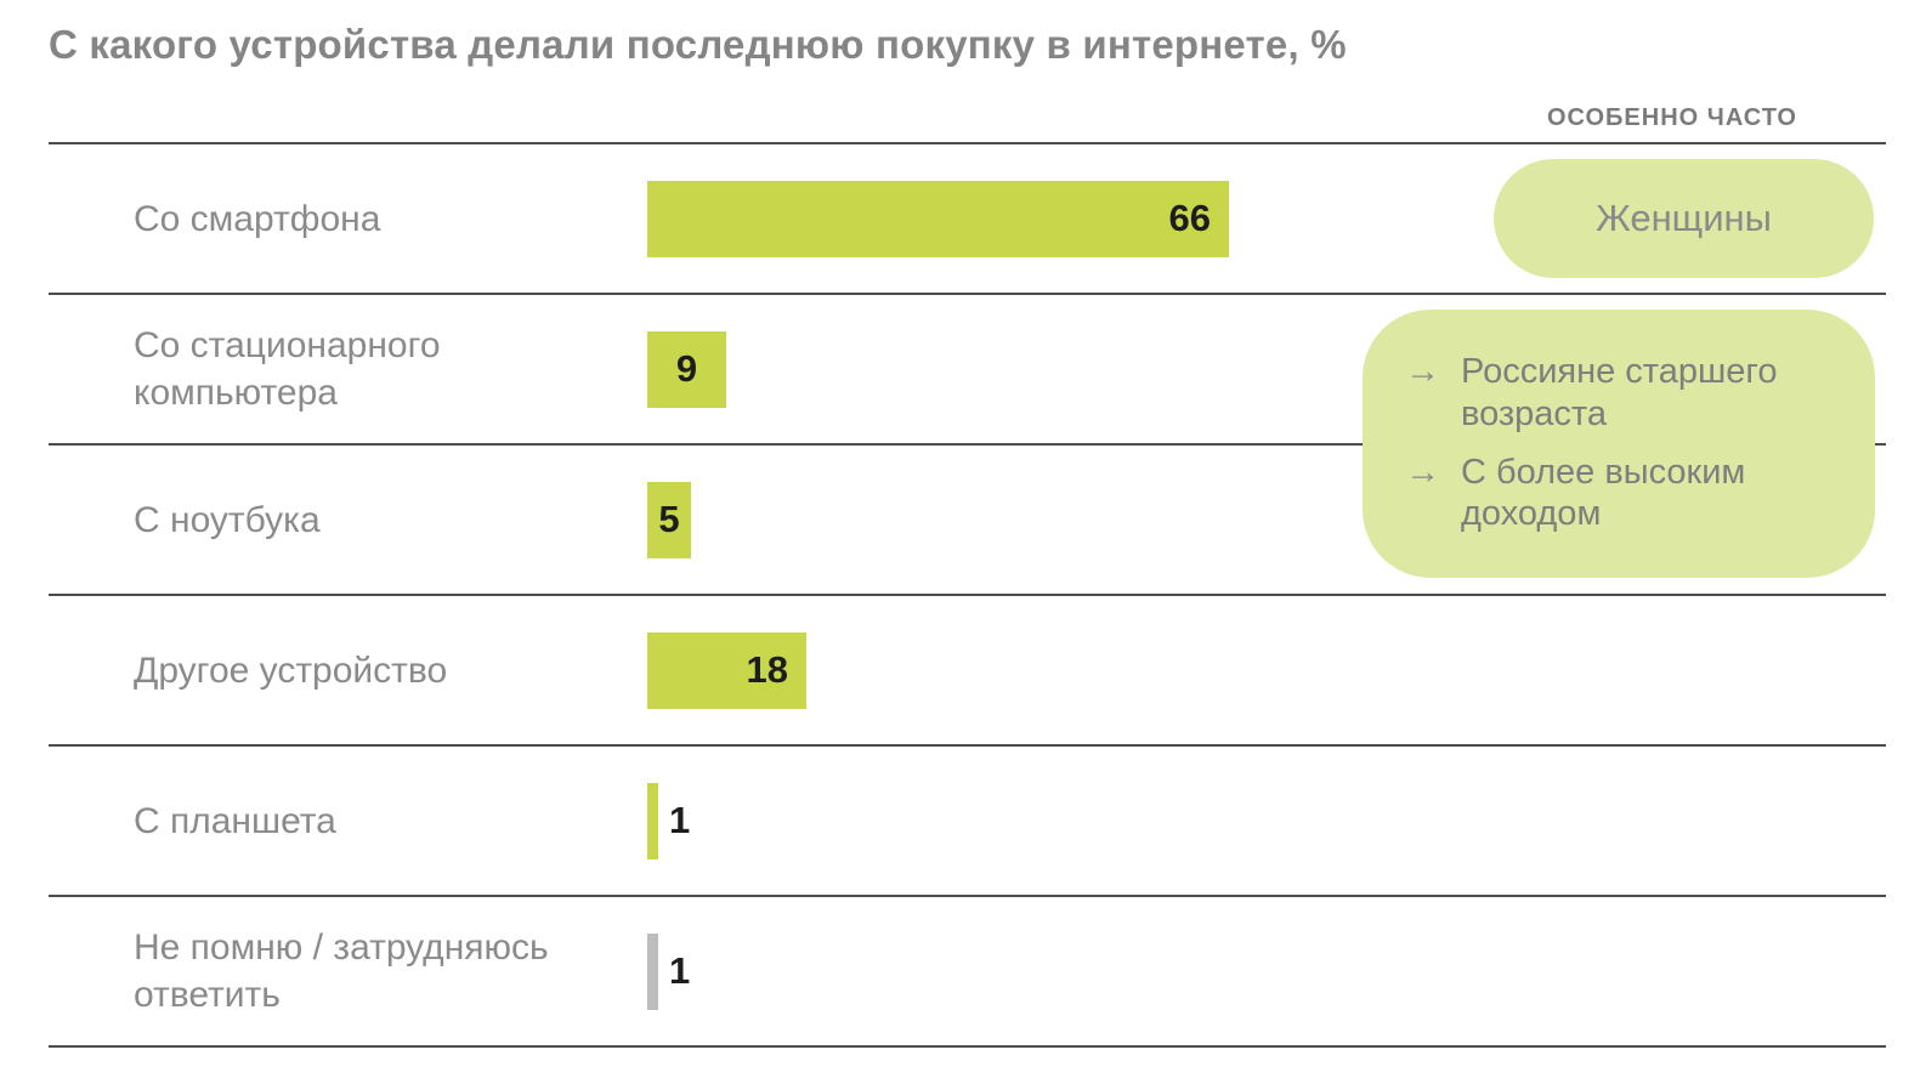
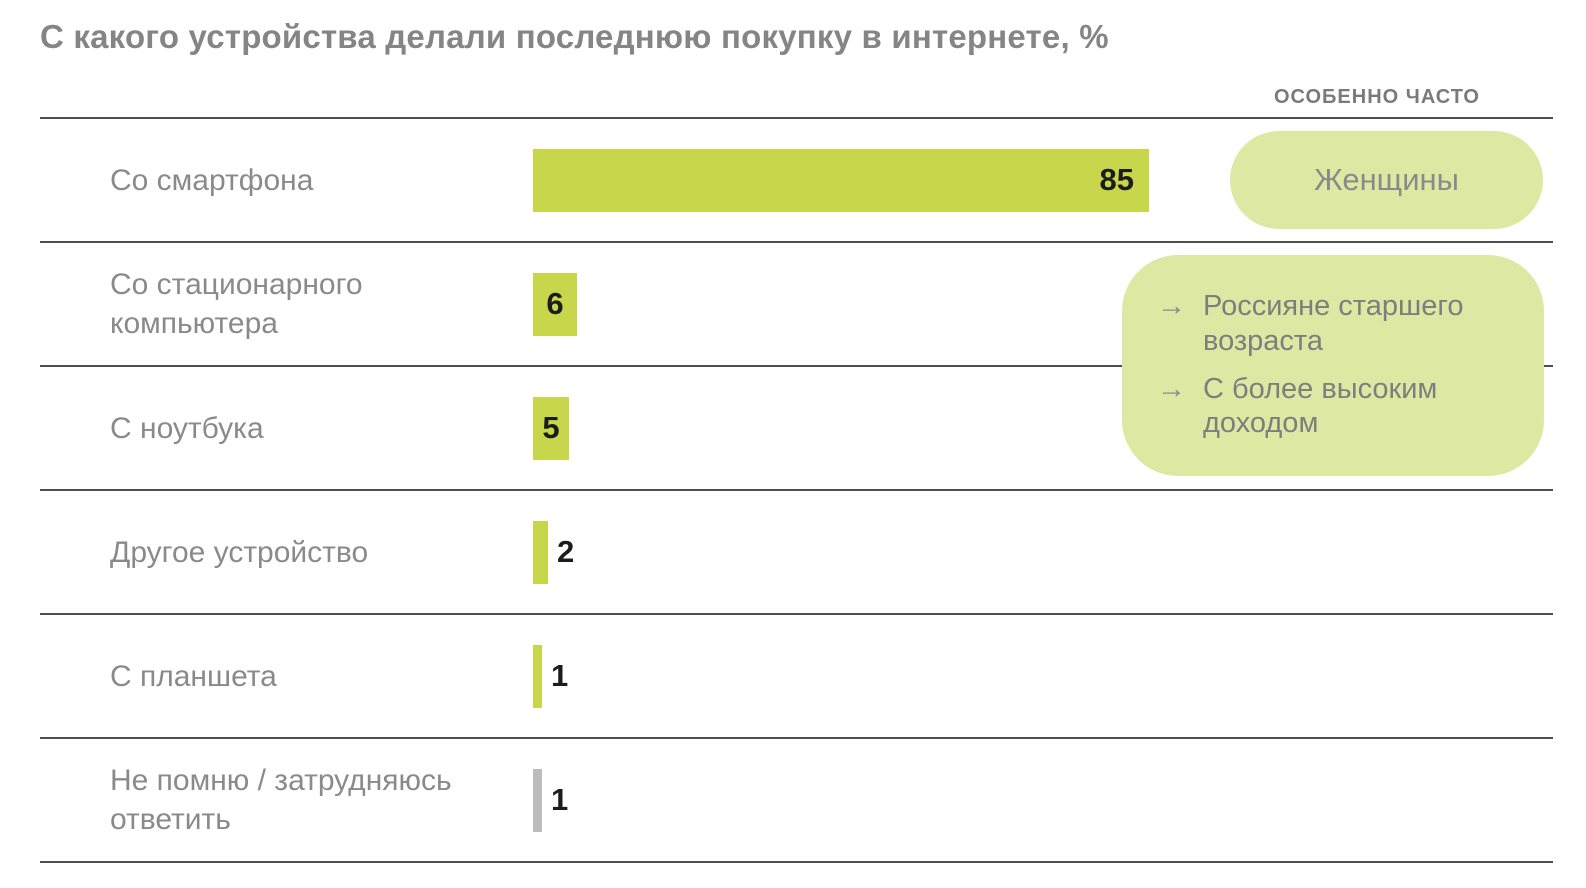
Со смартфона: 66 -> 85
Со стационарного компьютера: 9 -> 6
Другое устройство: 18 -> 2
